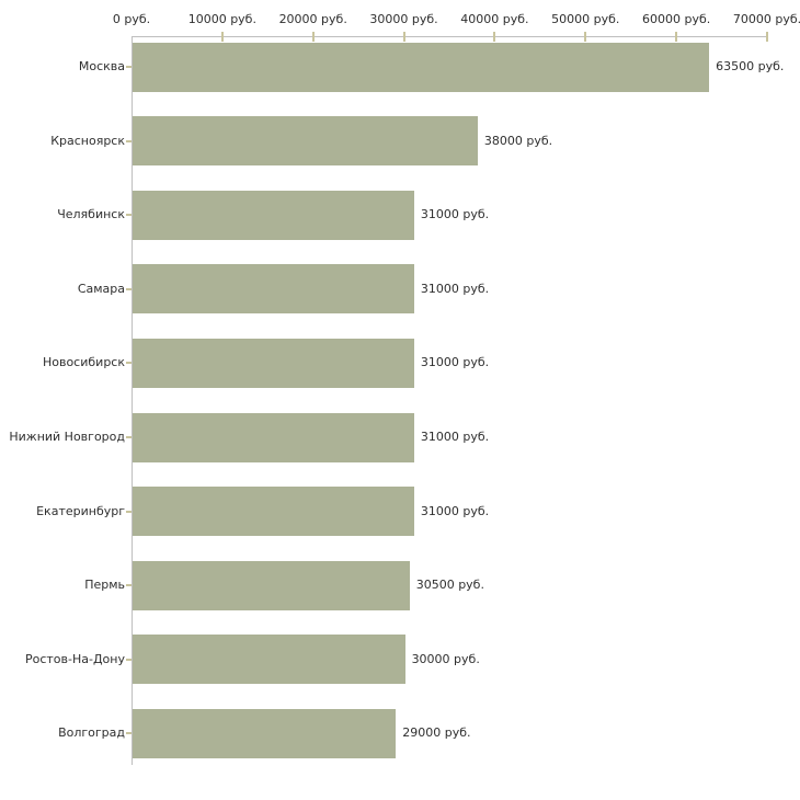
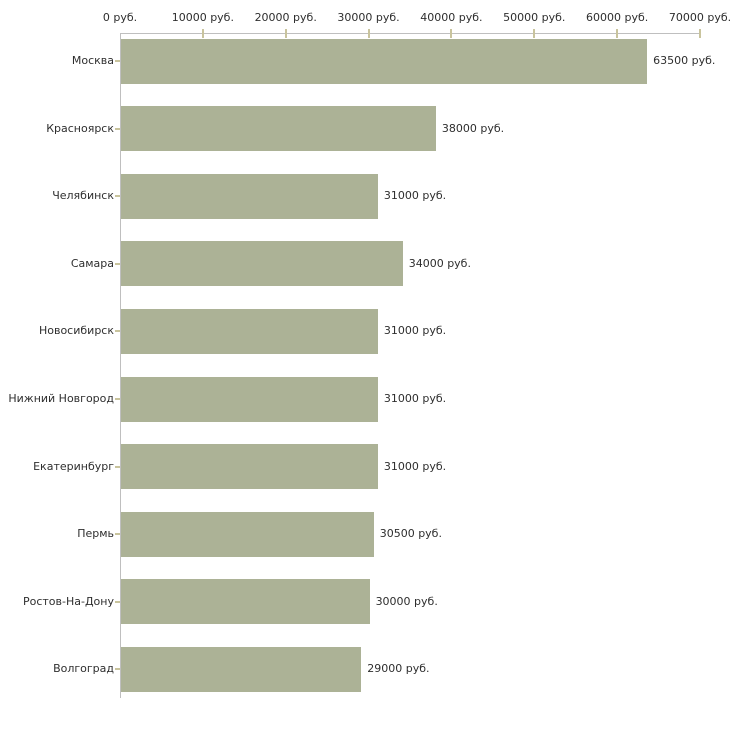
Самара: 31000 -> 34000
